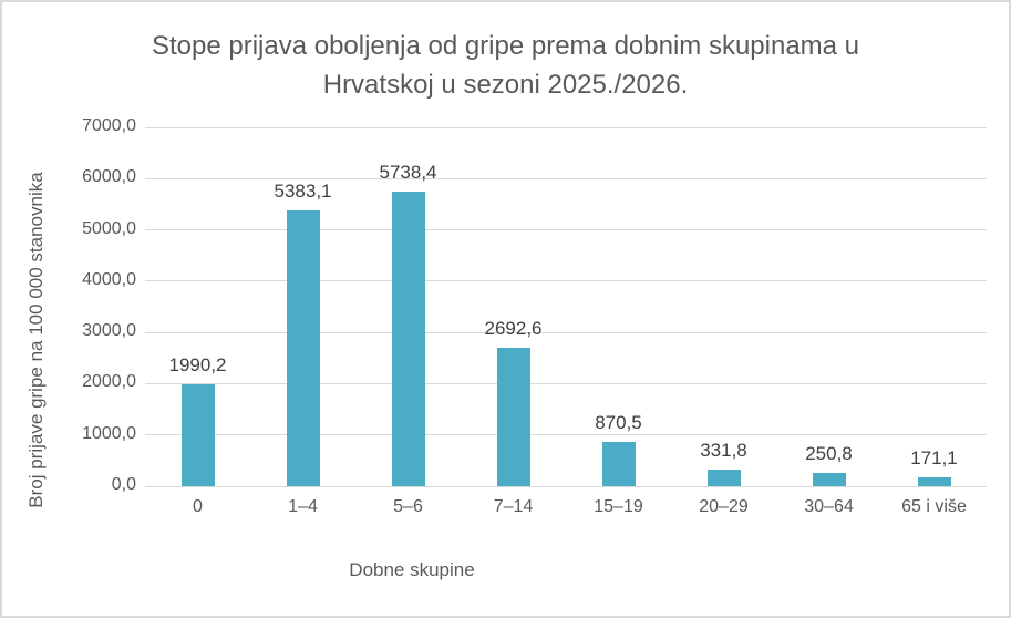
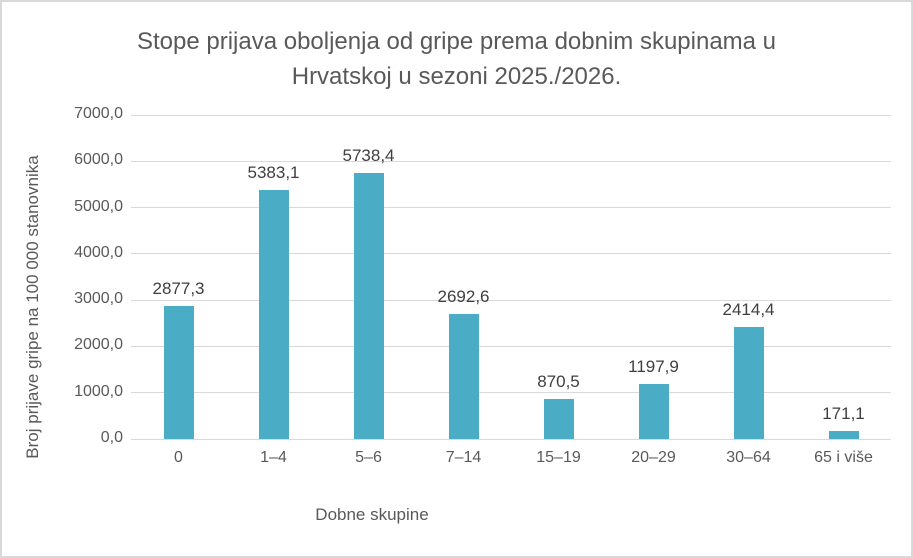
0: 1990,2 -> 2877,3
20–29: 331,8 -> 1197,9
30–64: 250,8 -> 2414,4
